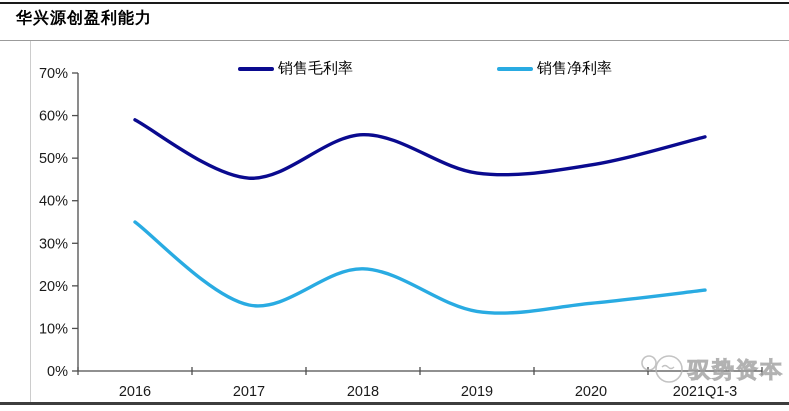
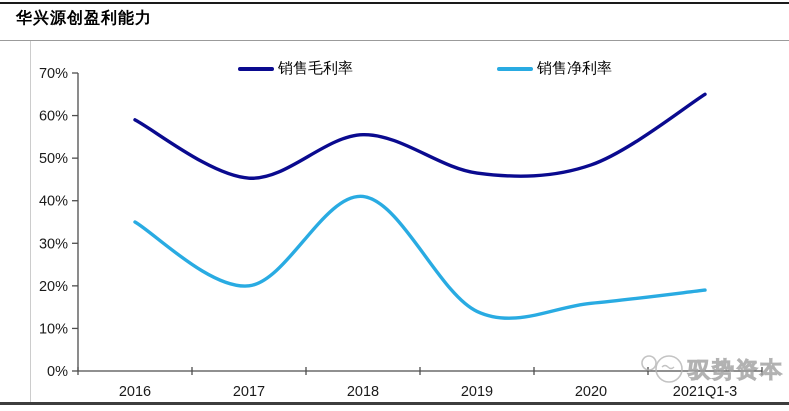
销售净利率/2017: 16% -> 20%
销售净利率/2018: 24% -> 41%
销售毛利率/2021Q1-3: 55% -> 65%
